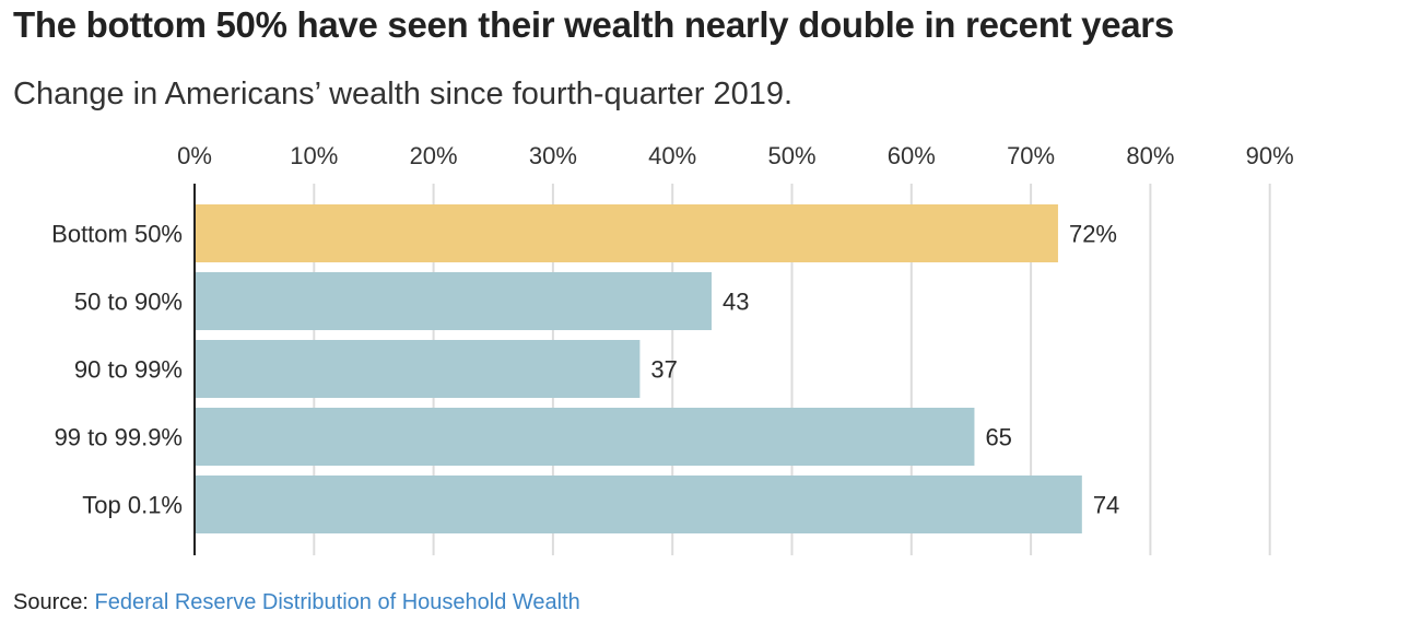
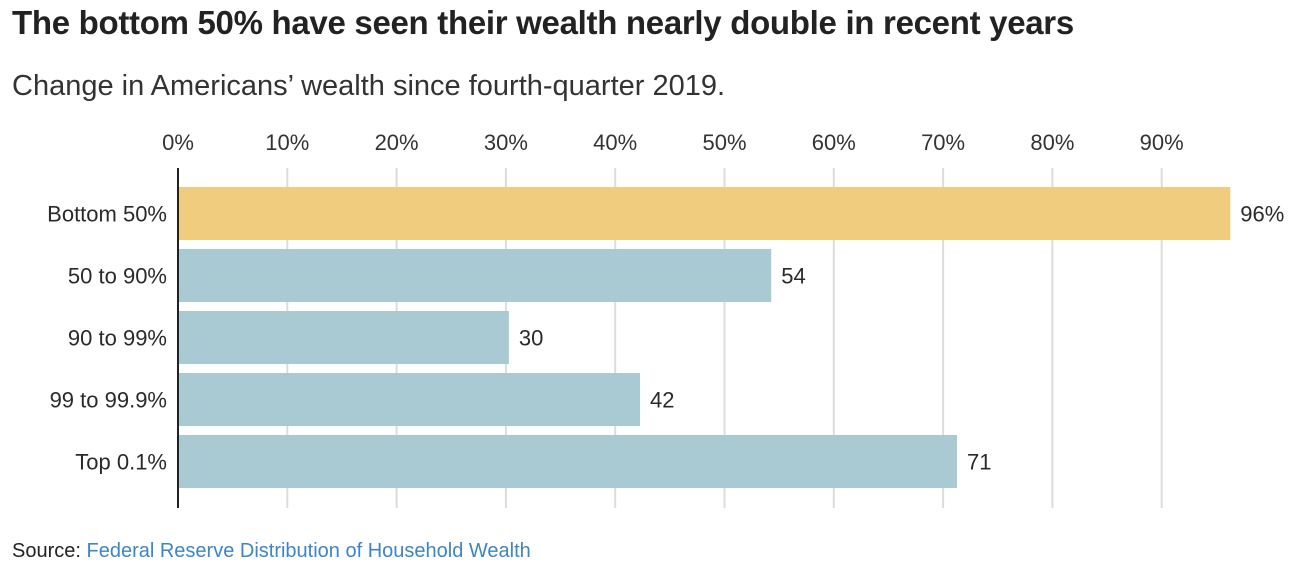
Bottom 50%: 72% -> 96%
50 to 90%: 43 -> 54
90 to 99%: 37 -> 30
99 to 99.9%: 65 -> 42
Top 0.1%: 74 -> 71
